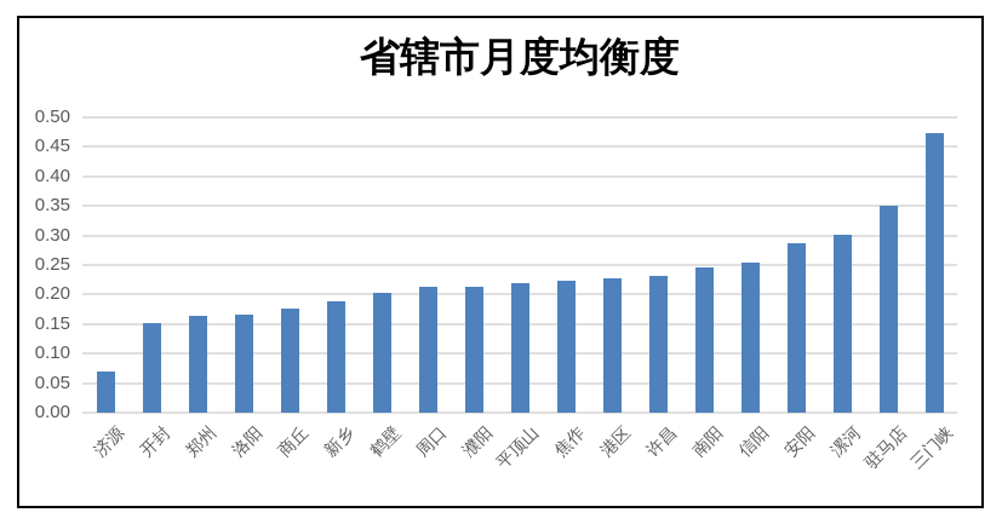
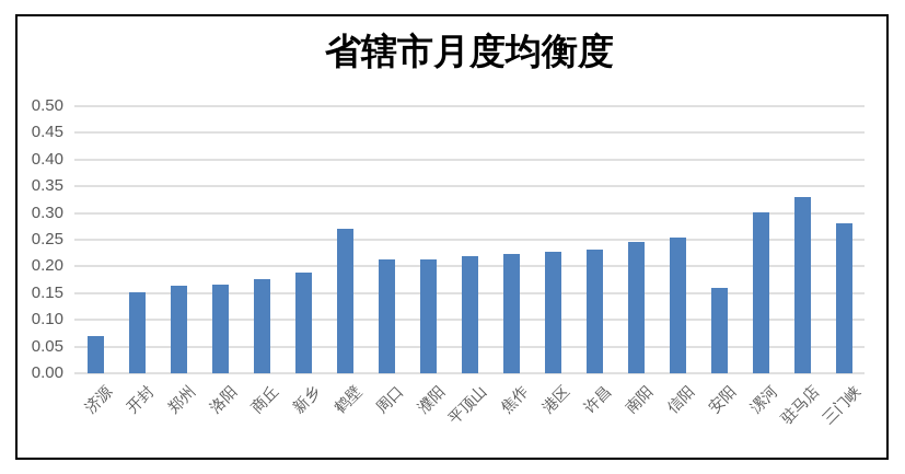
鹤壁: 0.20 -> 0.27
安阳: 0.29 -> 0.16
驻马店: 0.35 -> 0.33
三门峡: 0.47 -> 0.28
